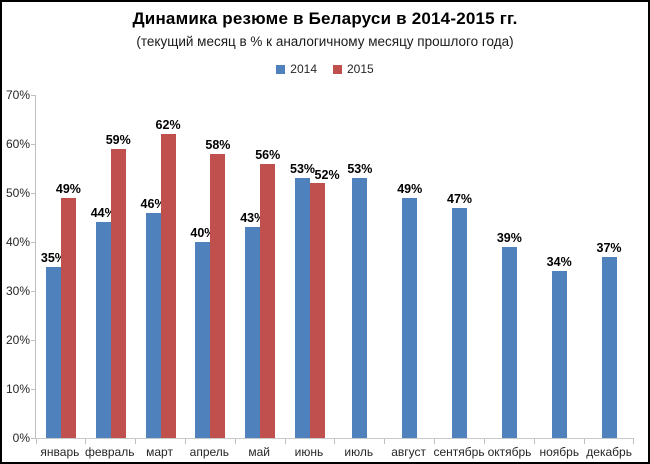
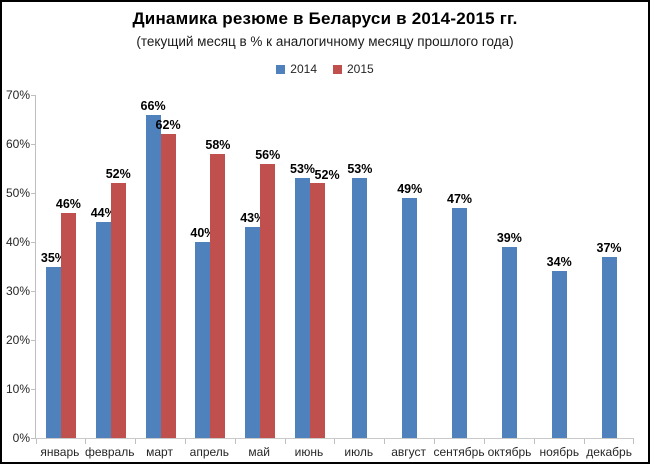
2015/январь: 49% -> 46%
2015/февраль: 59% -> 52%
2014/март: 46% -> 66%
